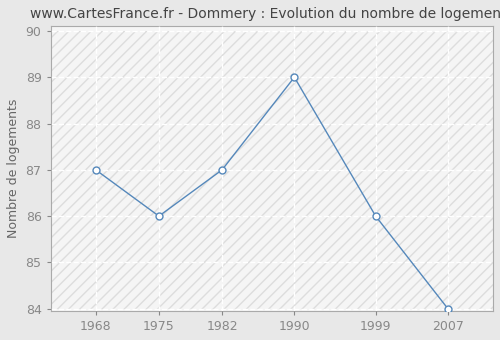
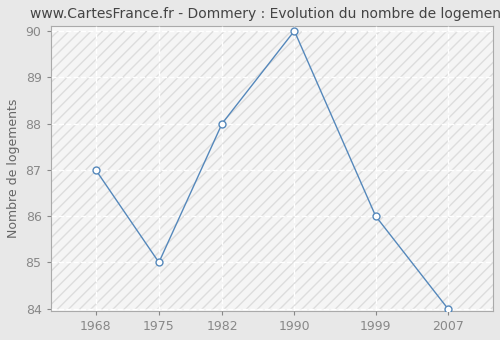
1975: 86 -> 85
1982: 87 -> 88
1990: 89 -> 90
